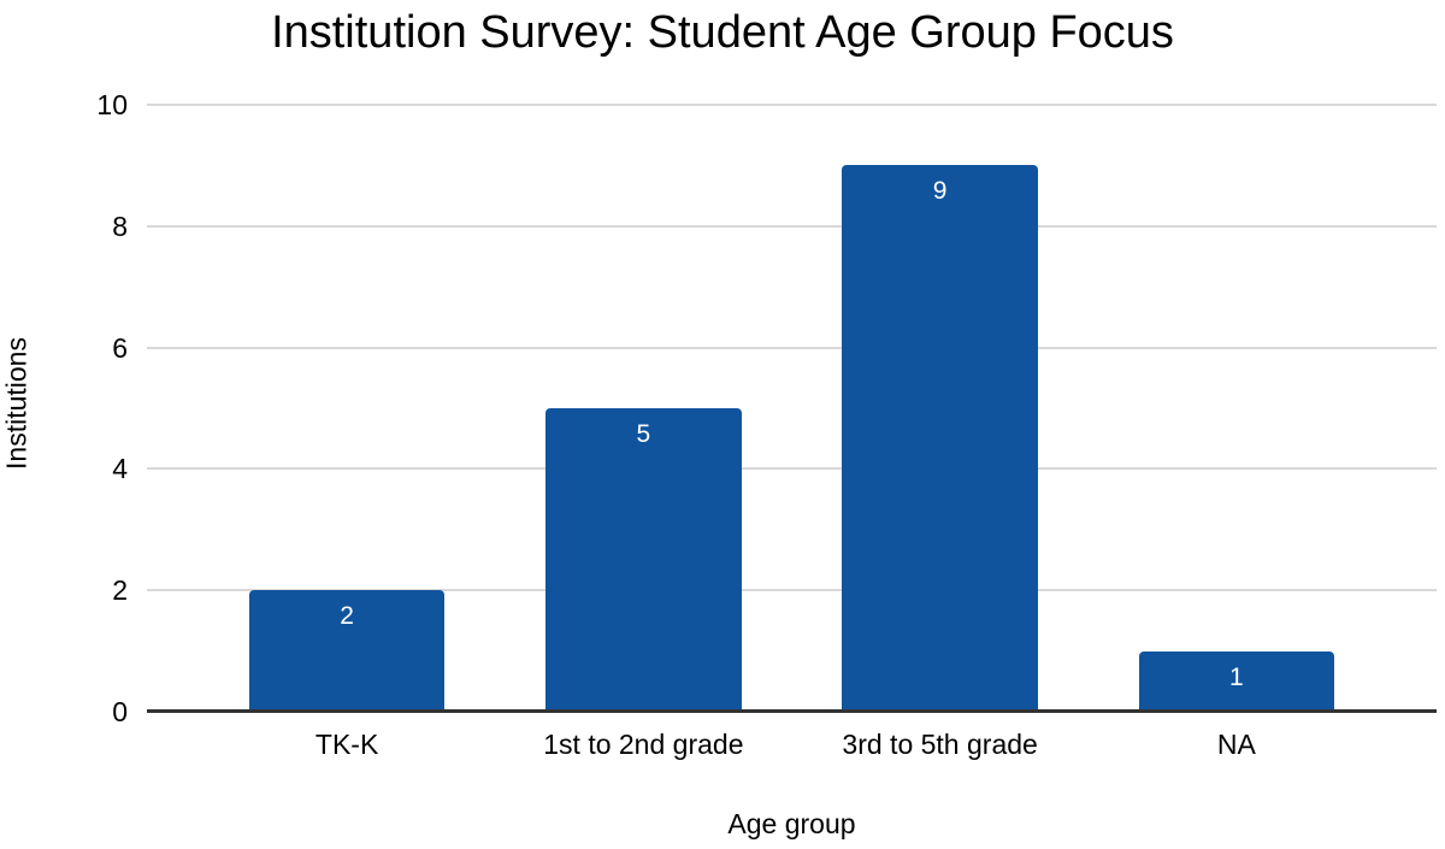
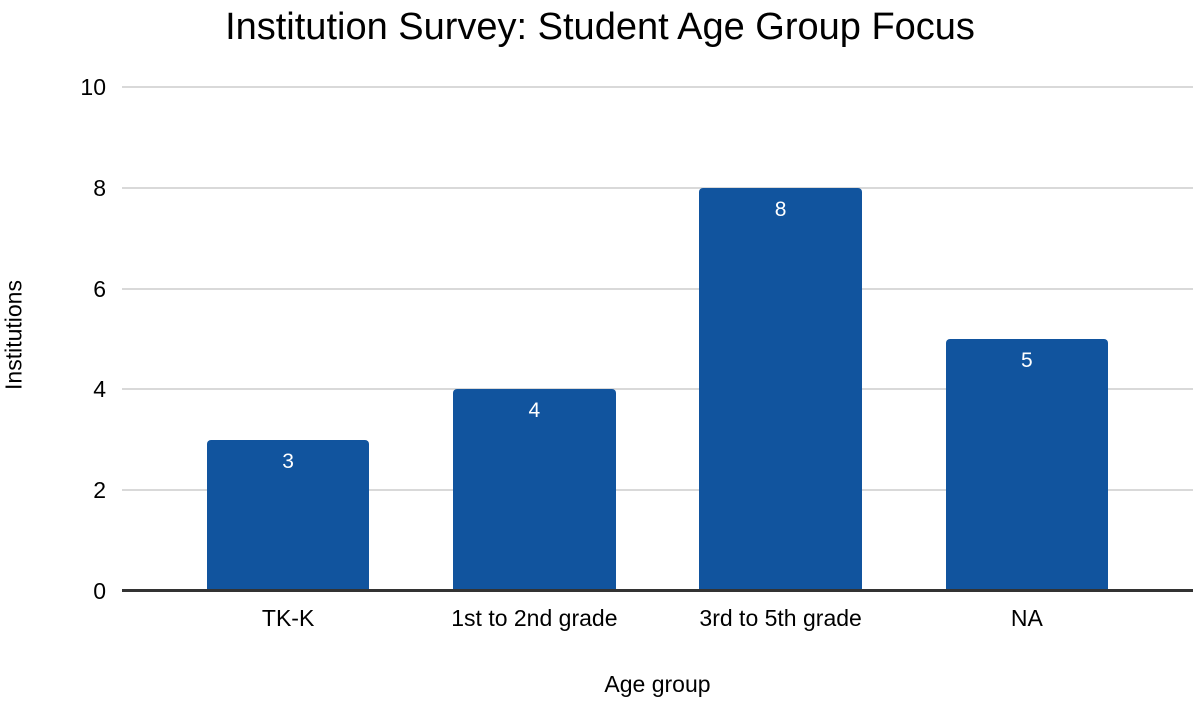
TK-K: 2 -> 3
1st to 2nd grade: 5 -> 4
3rd to 5th grade: 9 -> 8
NA: 1 -> 5
